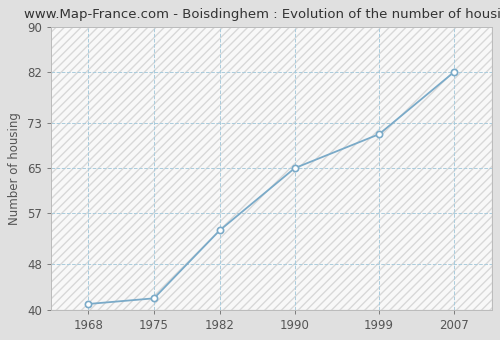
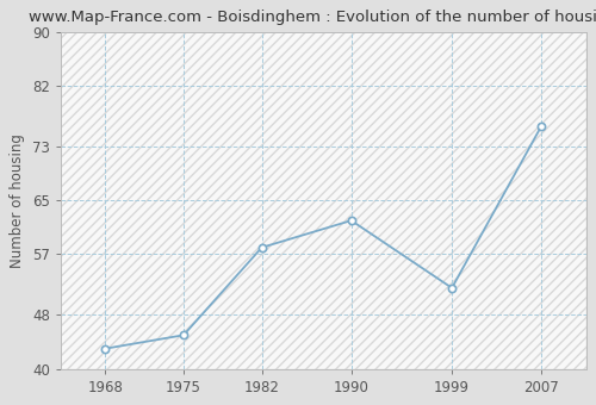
1968: 41 -> 43
1975: 42 -> 45
1982: 54 -> 58
1990: 65 -> 62
1999: 71 -> 52
2007: 82 -> 76
